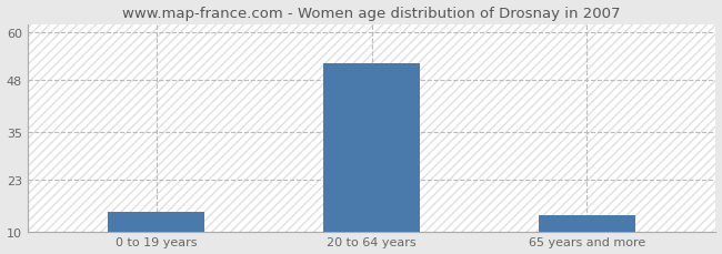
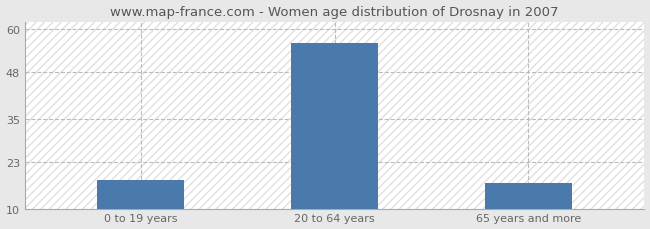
0 to 19 years: 15 -> 18
20 to 64 years: 52 -> 56
65 years and more: 14 -> 17
